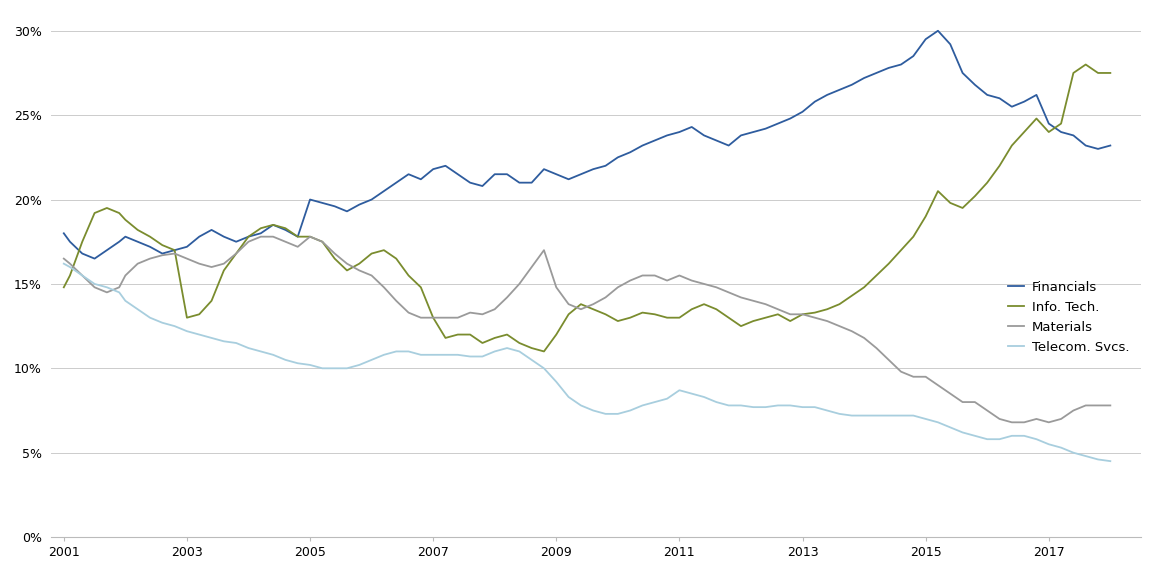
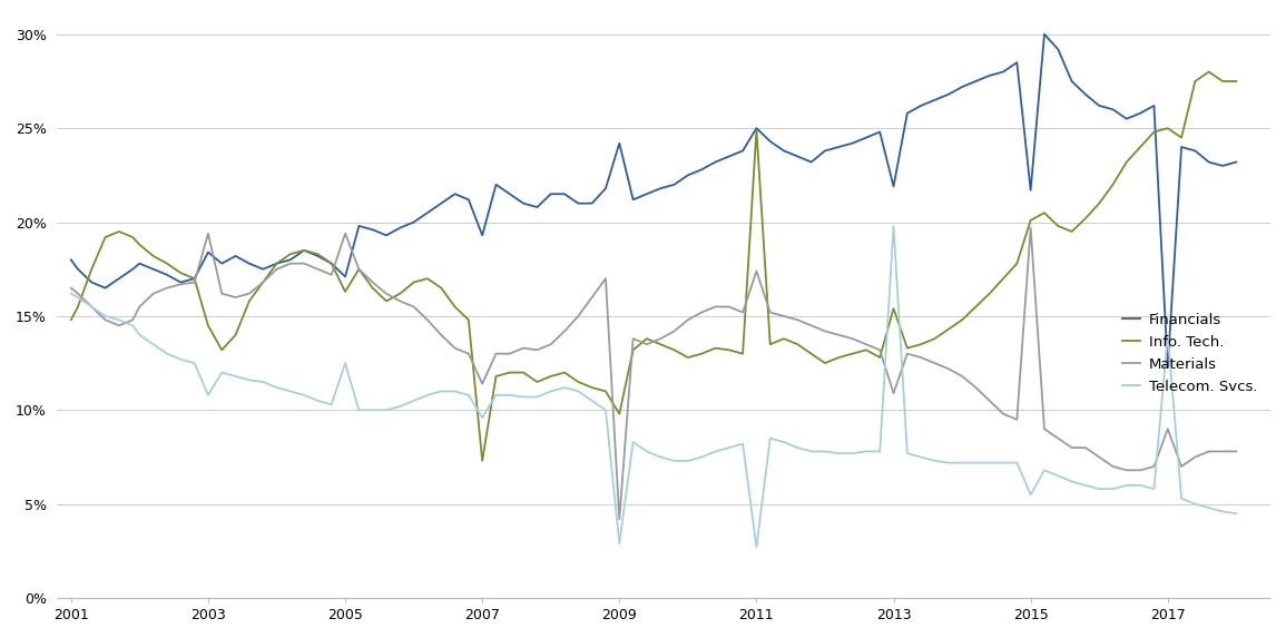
Financials/2003: 17.2% -> 18.4%
Info. Tech./2003: 13.0% -> 14.5%
Materials/2003: 16.5% -> 19.4%
Telecom. Svcs./2003: 12.2% -> 10.8%
Financials/2005: 20.0% -> 17.1%
Info. Tech./2005: 17.8% -> 16.3%
Materials/2005: 17.8% -> 19.4%
Telecom. Svcs./2005: 10.2% -> 12.5%
Financials/2007: 21.8% -> 19.3%
Info. Tech./2007: 13.0% -> 7.3%
Materials/2007: 13.0% -> 11.4%
Telecom. Svcs./2007: 10.8% -> 9.6%
Financials/2009: 21.5% -> 24.2%
Info. Tech./2009: 12.0% -> 9.8%
Materials/2009: 14.8% -> 4.2%
Telecom. Svcs./2009: 9.2% -> 2.9%
Financials/2011: 24.0% -> 25.0%
Info. Tech./2011: 13.0% -> 24.9%
Materials/2011: 15.5% -> 17.4%
Telecom. Svcs./2011: 8.7% -> 2.7%
Financials/2013: 25.2% -> 21.9%
Info. Tech./2013: 13.2% -> 15.4%
Materials/2013: 13.2% -> 10.9%
Telecom. Svcs./2013: 7.7% -> 19.8%
Financials/2015: 29.5% -> 21.7%
Info. Tech./2015: 19.0% -> 20.1%
Materials/2015: 9.5% -> 19.7%
Telecom. Svcs./2015: 7.0% -> 5.5%
Financials/2017: 24.5% -> 12.3%
Info. Tech./2017: 24.0% -> 25.0%
Materials/2017: 6.8% -> 9.0%
Telecom. Svcs./2017: 5.5% -> 14.0%
